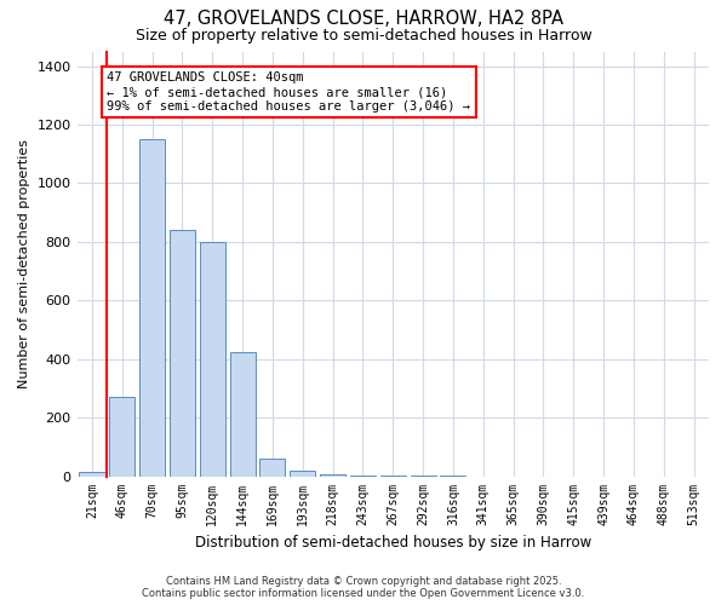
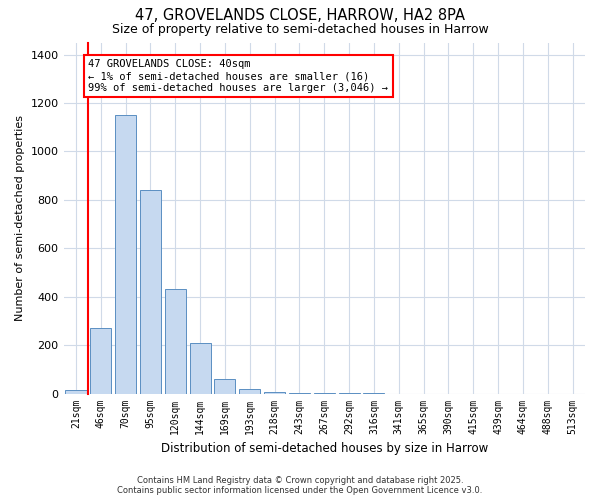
120sqm: 800 -> 430
144sqm: 425 -> 210
